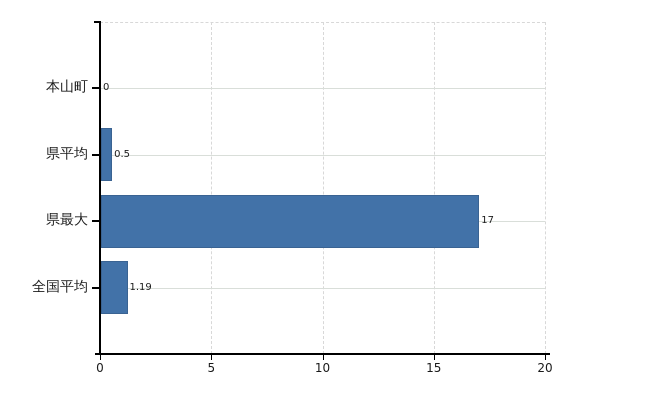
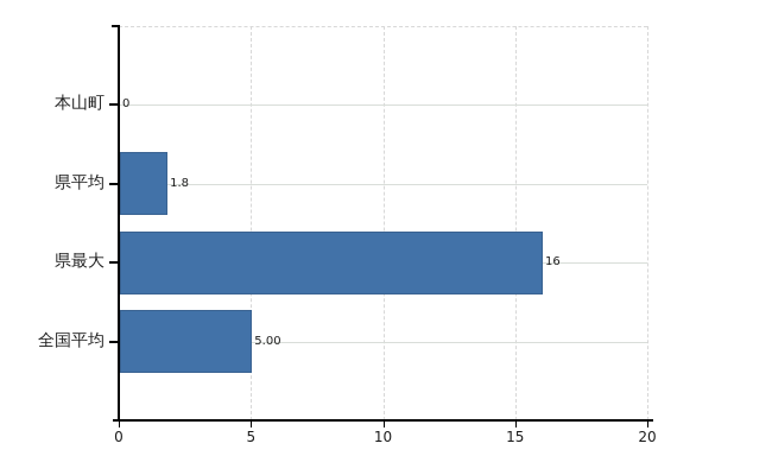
県平均: 0.5 -> 1.8
県最大: 17 -> 16
全国平均: 1.19 -> 5.00
